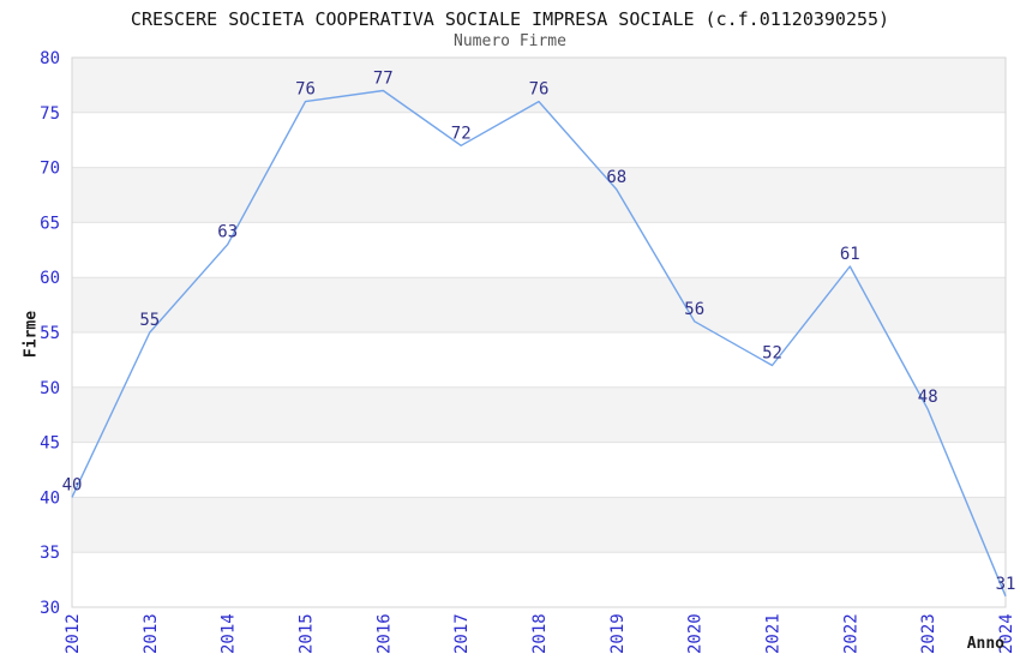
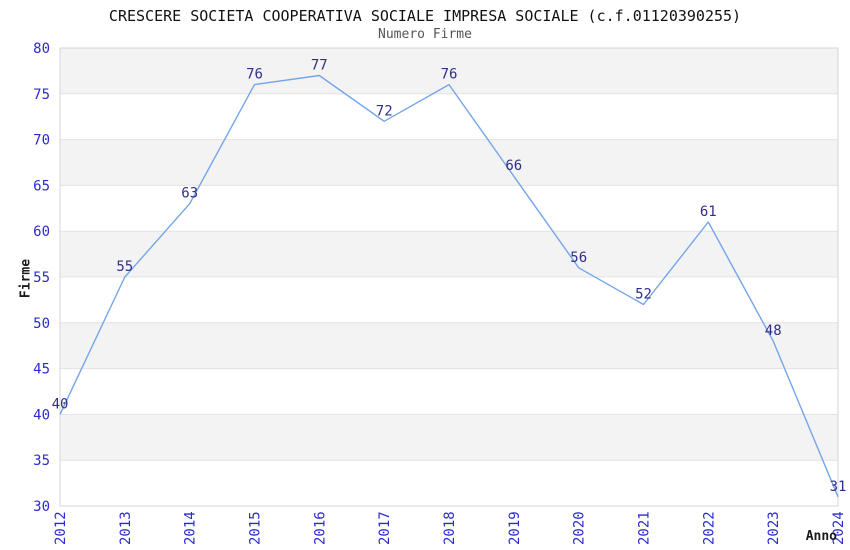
2019: 68 -> 66
